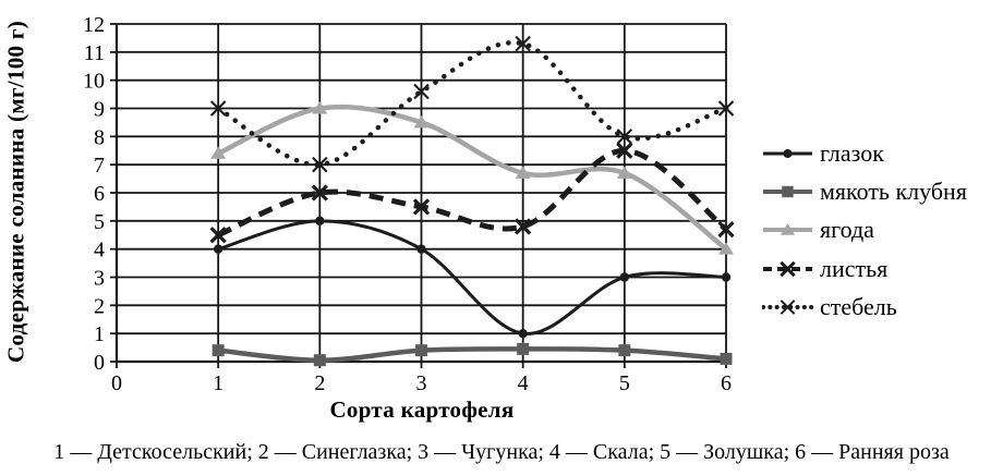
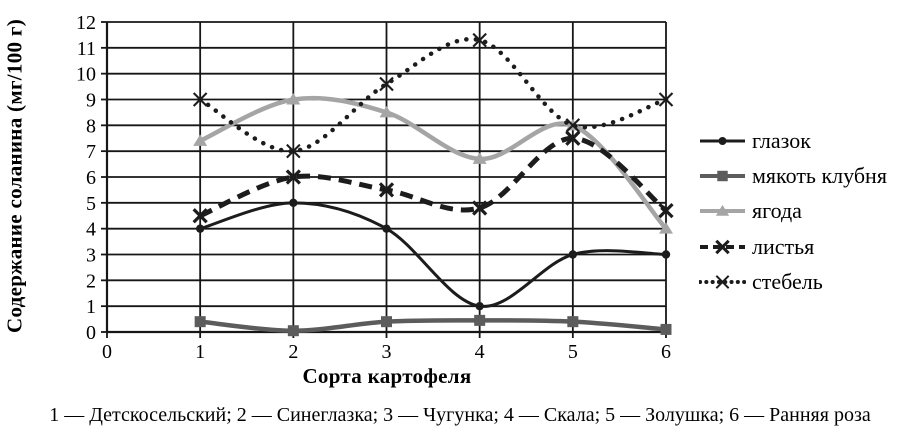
ягода/5: 6.7 -> 8.0
